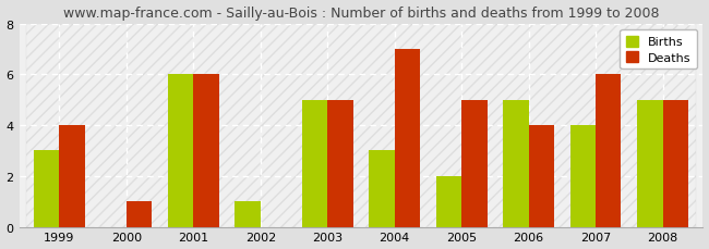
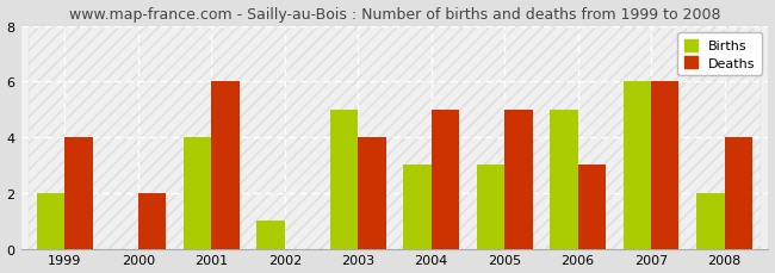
Births/1999: 3 -> 2
Deaths/2000: 1 -> 2
Births/2001: 6 -> 4
Deaths/2003: 5 -> 4
Deaths/2004: 7 -> 5
Births/2005: 2 -> 3
Deaths/2006: 4 -> 3
Births/2007: 4 -> 6
Births/2008: 5 -> 2
Deaths/2008: 5 -> 4
